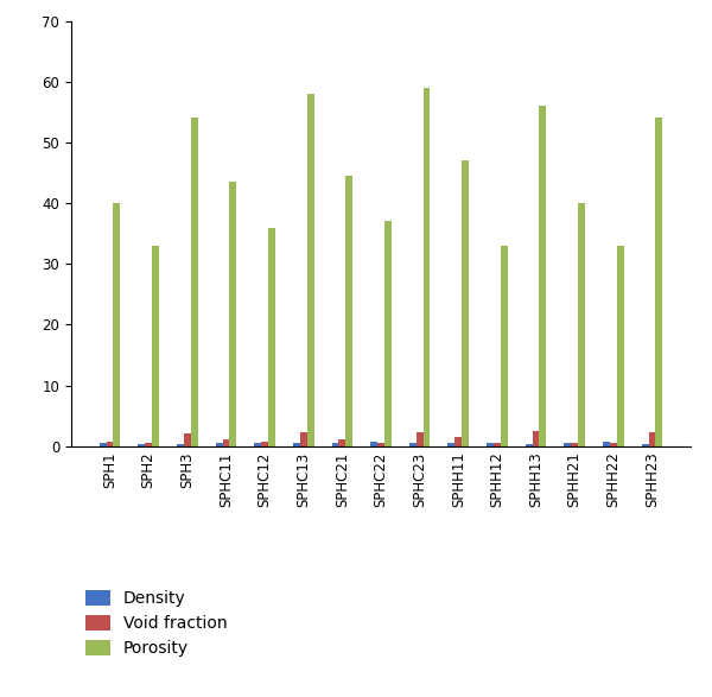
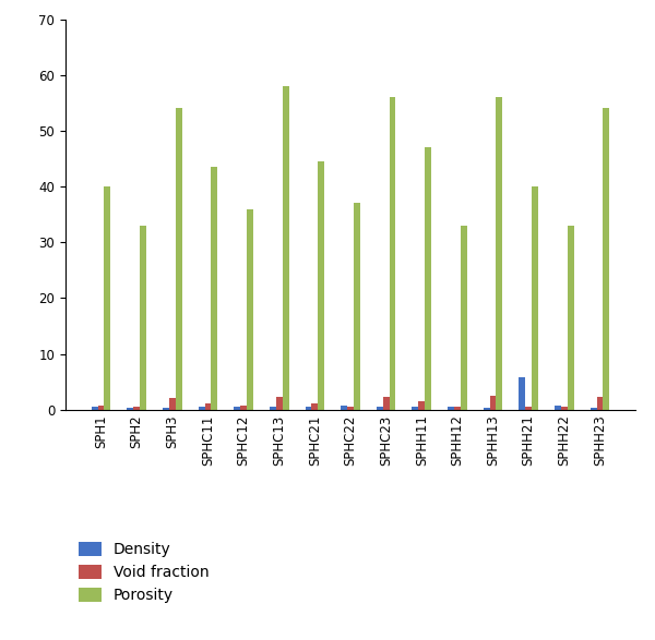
Porosity/SPHC23: 59.0 -> 56.0
Density/SPHH21: 0.6 -> 5.8
